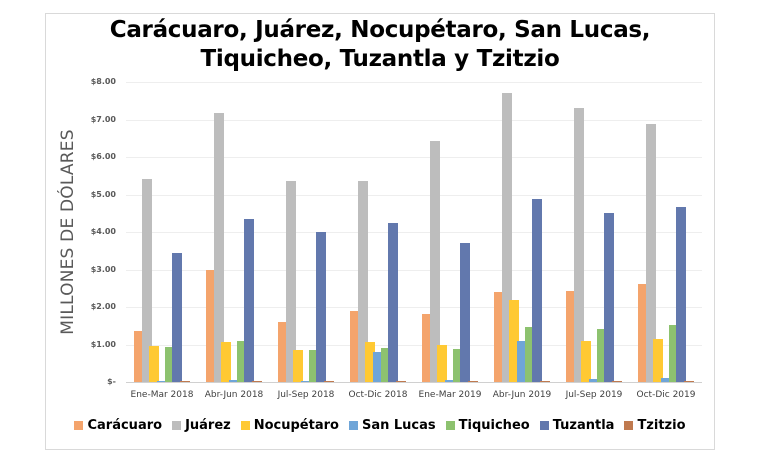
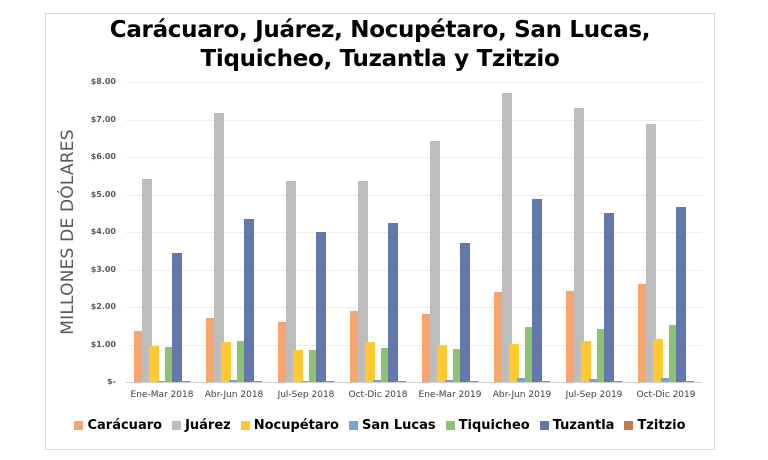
Carácuaro/Abr-Jun 2018: $3.0 -> $1.7
San Lucas/Oct-Dic 2018: $0.8 -> $0.1
Nocupétaro/Abr-Jun 2019: $2.2 -> $1.0
San Lucas/Abr-Jun 2019: $1.1 -> $0.1
